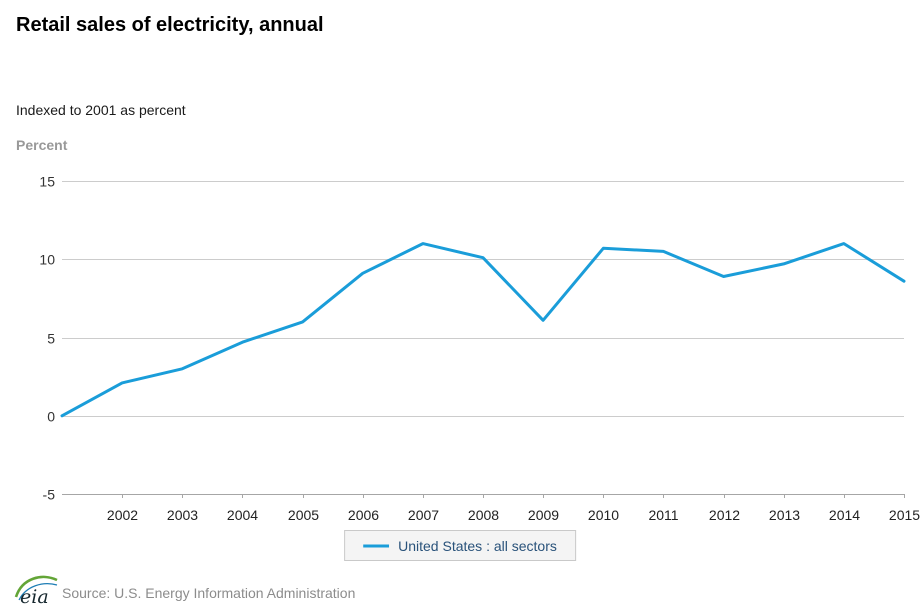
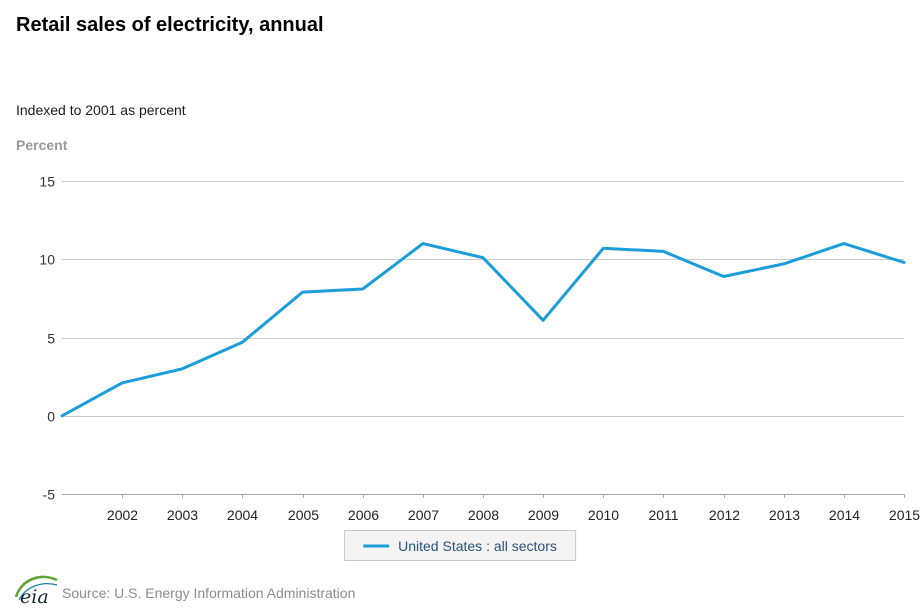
2005: 6.0 -> 7.9
2006: 9.1 -> 8.1
2015: 8.6 -> 9.8
